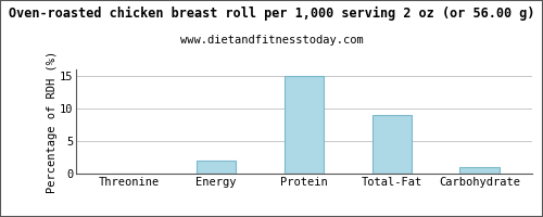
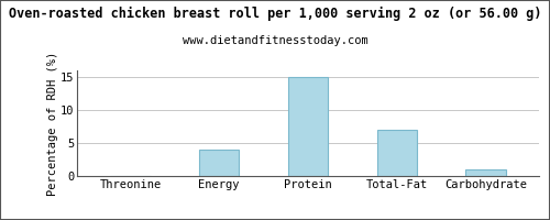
Energy: 2 -> 4
Total-Fat: 9 -> 7
